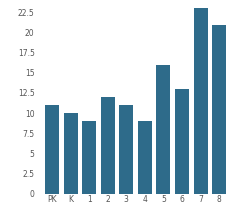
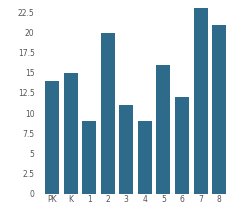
PK: 11 -> 14
K: 10 -> 15
2: 12 -> 20
6: 13 -> 12
